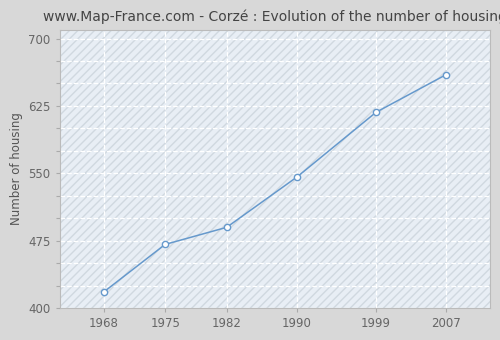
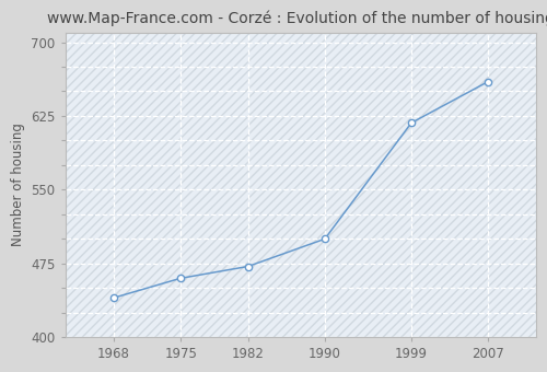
1968: 418 -> 440
1975: 471 -> 460
1982: 490 -> 472
1990: 546 -> 500
